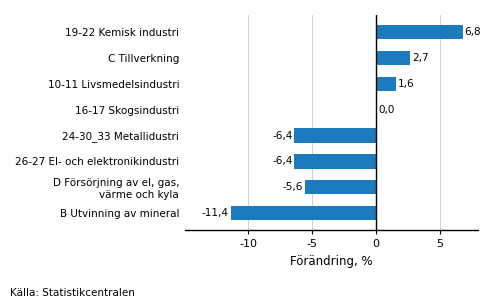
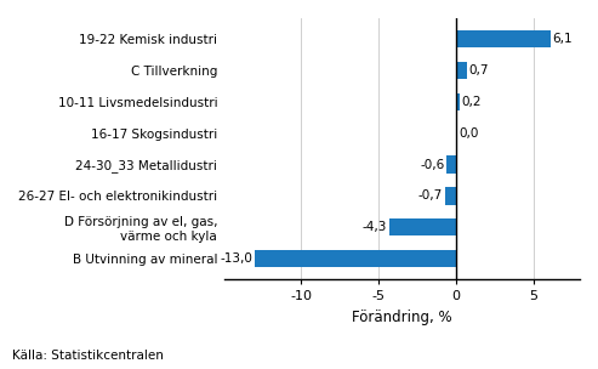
19-22 Kemisk industri: 6,8 -> 6,1
C Tillverkning: 2,7 -> 0,7
10-11 Livsmedelsindustri: 1,6 -> 0,2
24-30_33 Metallidustri: -6,4 -> -0,6
26-27 El- och elektronikindustri: -6,4 -> -0,7
D Försörjning av el, gas, värme och kyla: -5,6 -> -4,3
B Utvinning av mineral: -11,4 -> -13,0
